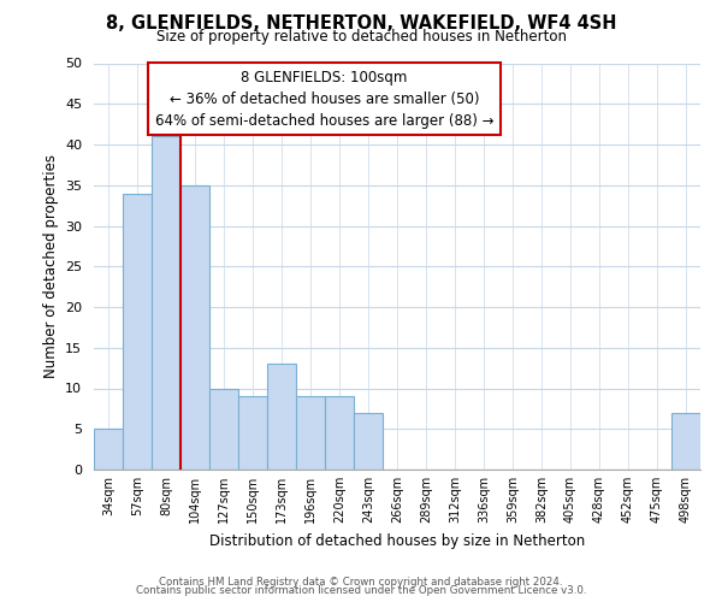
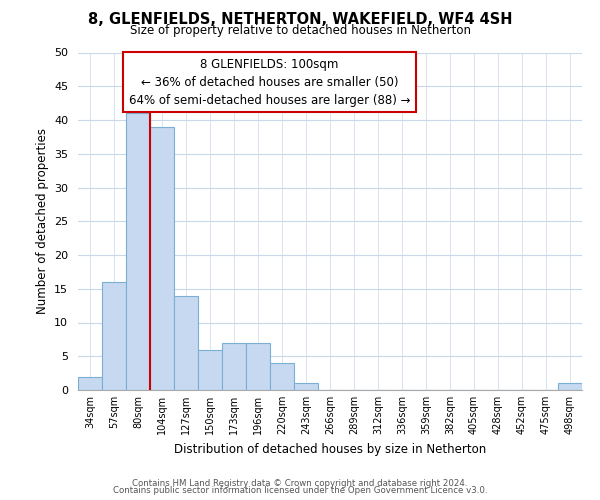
34sqm: 5 -> 2
57sqm: 34 -> 16
104sqm: 35 -> 39
127sqm: 10 -> 14
150sqm: 9 -> 6
173sqm: 13 -> 7
196sqm: 9 -> 7
220sqm: 9 -> 4
243sqm: 7 -> 1
498sqm: 7 -> 1
